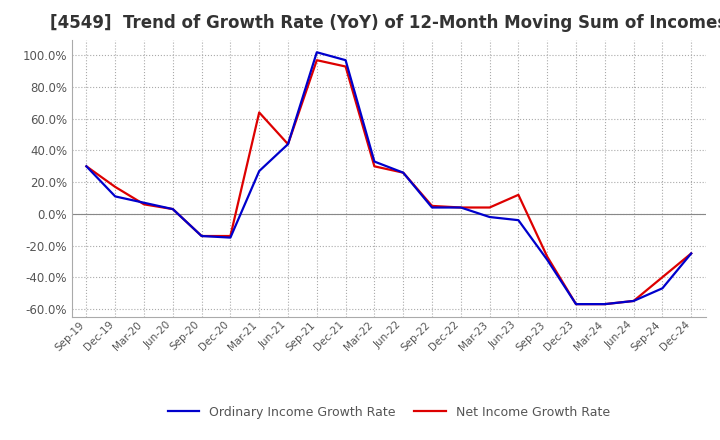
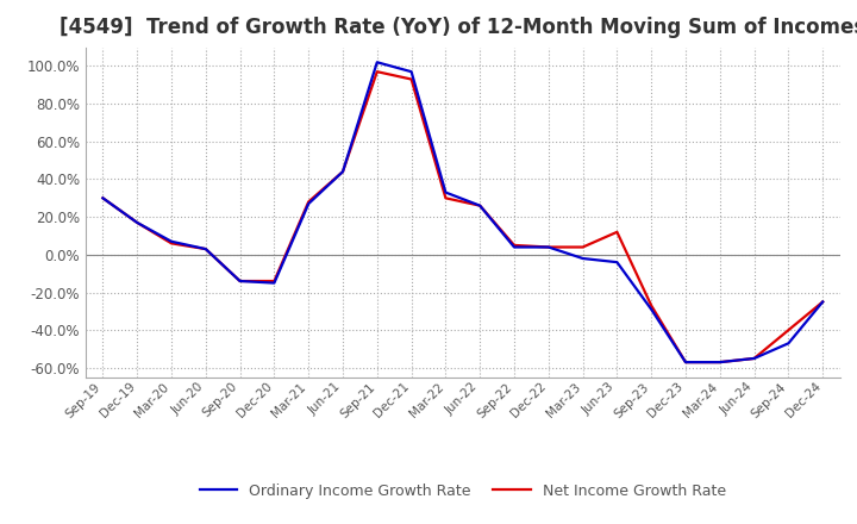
Ordinary Income Growth Rate/Dec-19: 11% -> 17%
Net Income Growth Rate/Mar-21: 64% -> 28%
